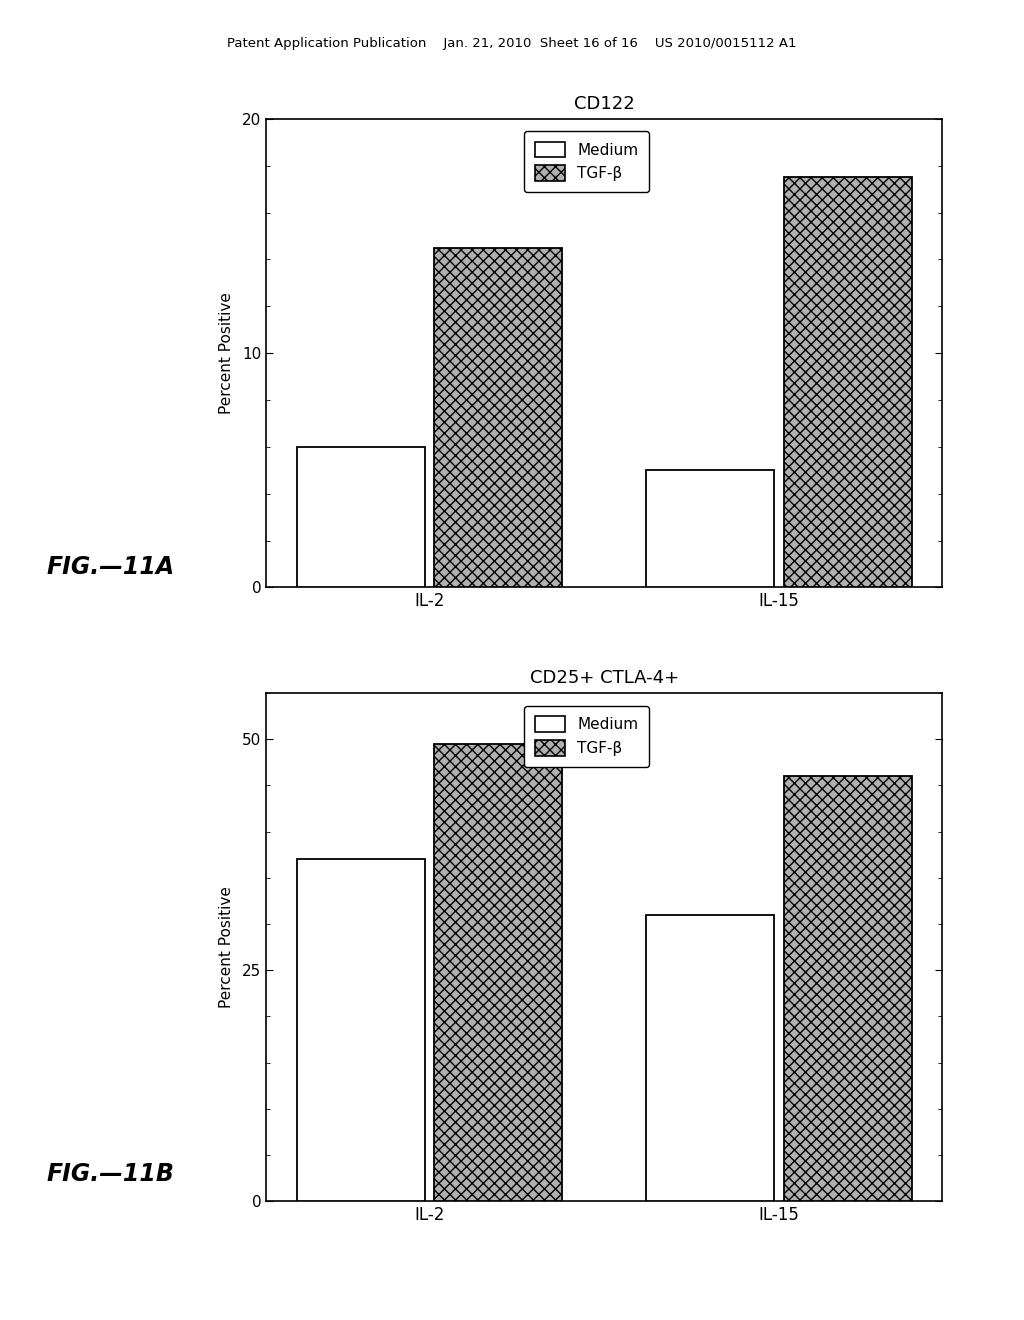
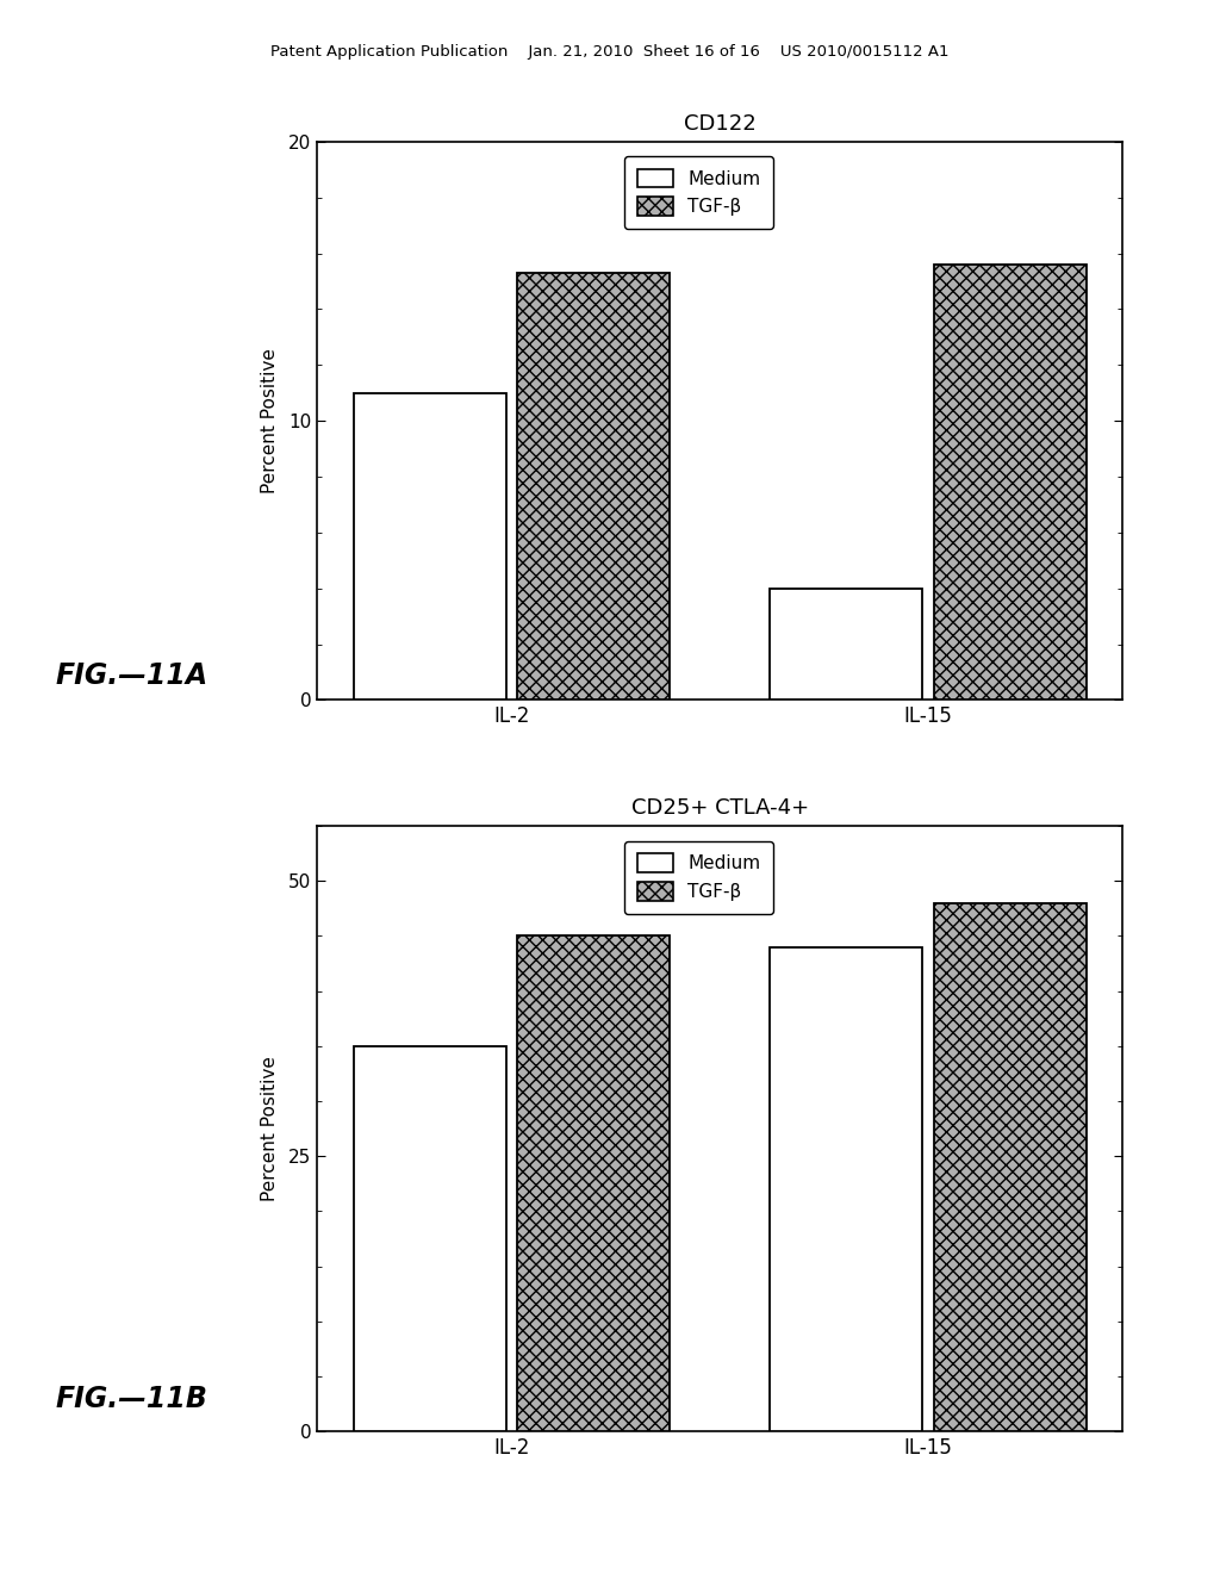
CD122/Medium/IL-2: 6 -> 11
CD122/TGF-β/IL-2: 14.5 -> 15.3
CD122/Medium/IL-15: 5 -> 4
CD122/TGF-β/IL-15: 17.5 -> 15.6
CD25+ CTLA-4+/Medium/IL-2: 37 -> 35
CD25+ CTLA-4+/TGF-β/IL-2: 49.5 -> 45.0
CD25+ CTLA-4+/Medium/IL-15: 31 -> 44
CD25+ CTLA-4+/TGF-β/IL-15: 46.0 -> 48.0
